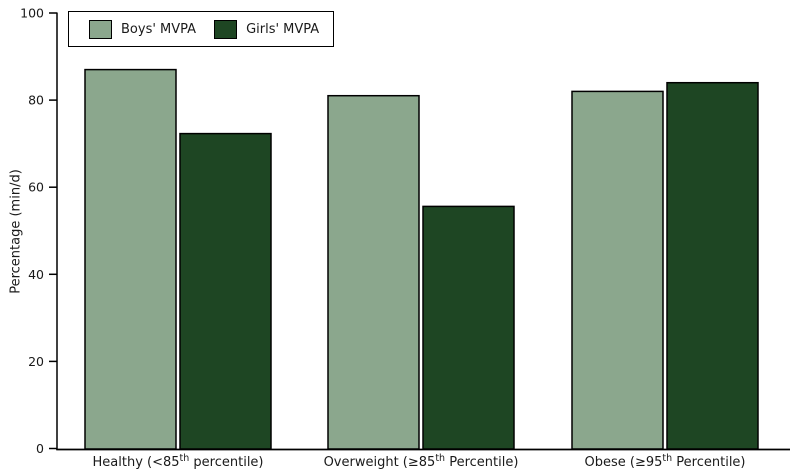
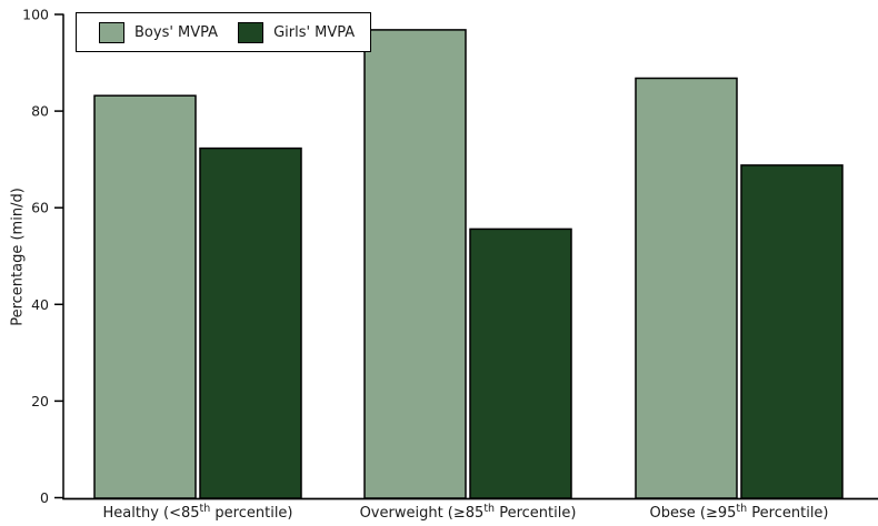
Boys' MVPA/Healthy (<85th percentile): 87 -> 83
Boys' MVPA/Overweight (≥85th Percentile): 81 -> 97
Boys' MVPA/Obese (≥95th Percentile): 82 -> 87
Girls' MVPA/Obese (≥95th Percentile): 84 -> 69
